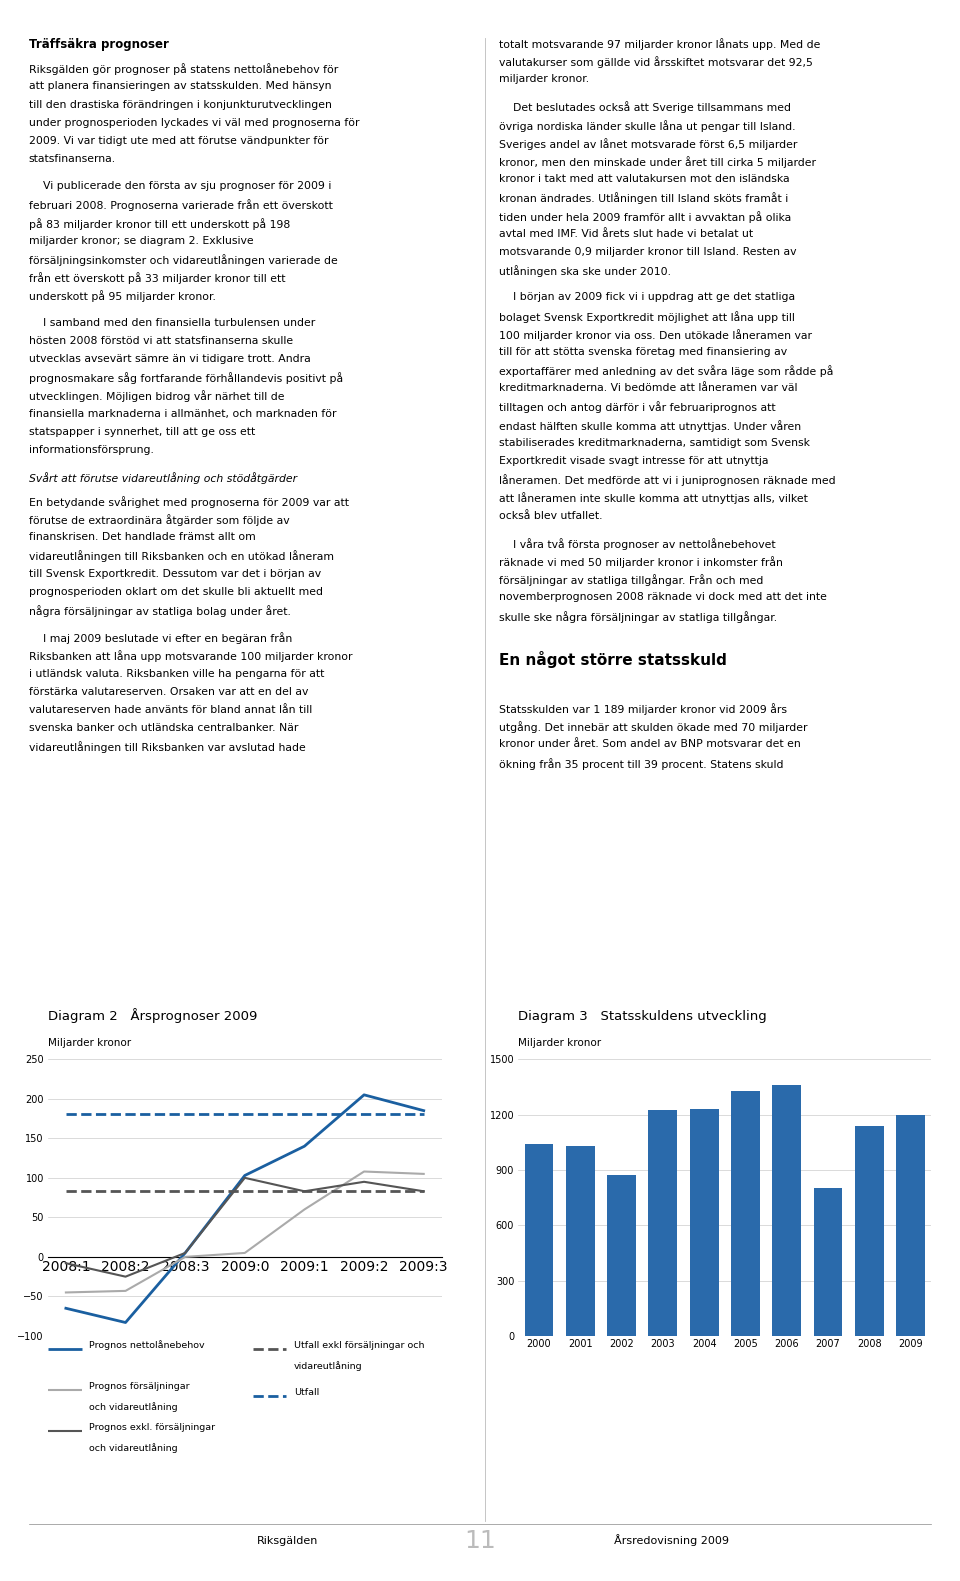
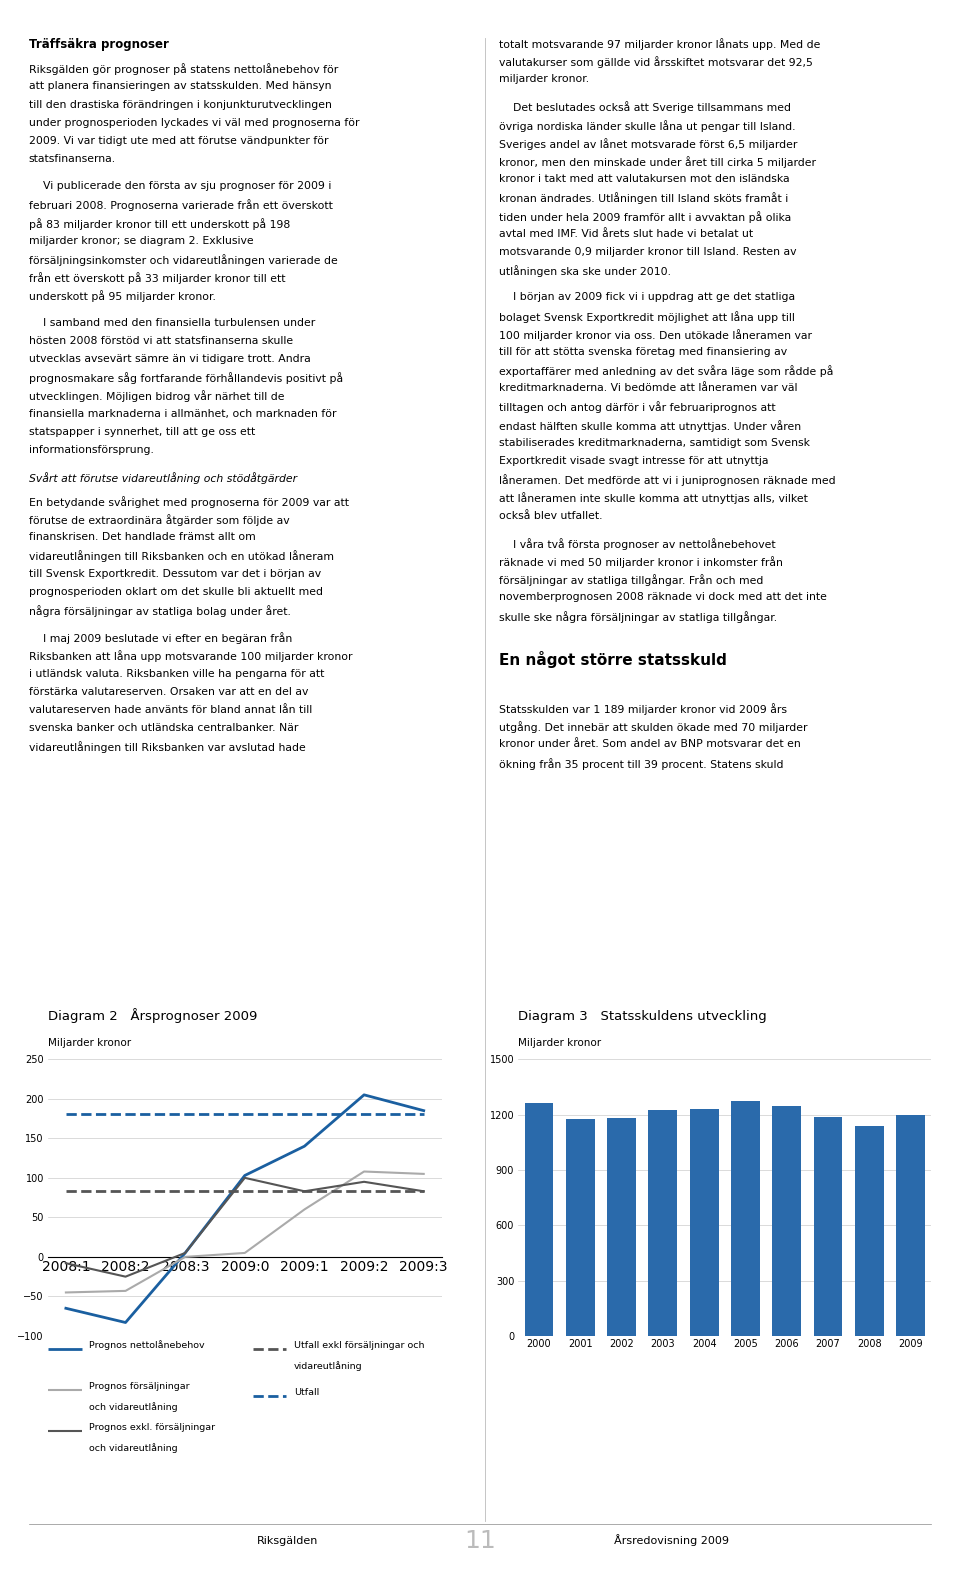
2000: 1040 -> 1260
2001: 1030 -> 1180
2002: 870 -> 1180
2005: 1330 -> 1280
2006: 1360 -> 1250
2007: 800 -> 1180
